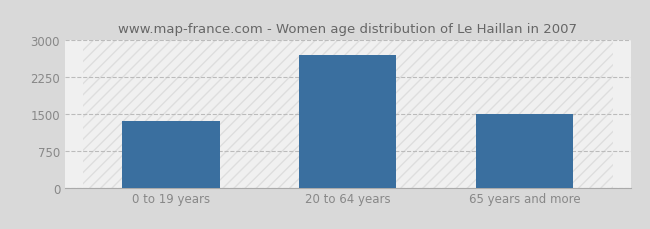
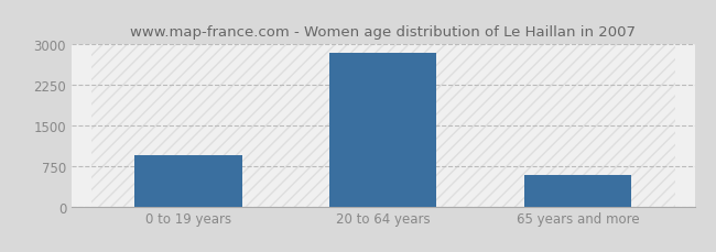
0 to 19 years: 1350 -> 950
20 to 64 years: 2700 -> 2840
65 years and more: 1500 -> 580
